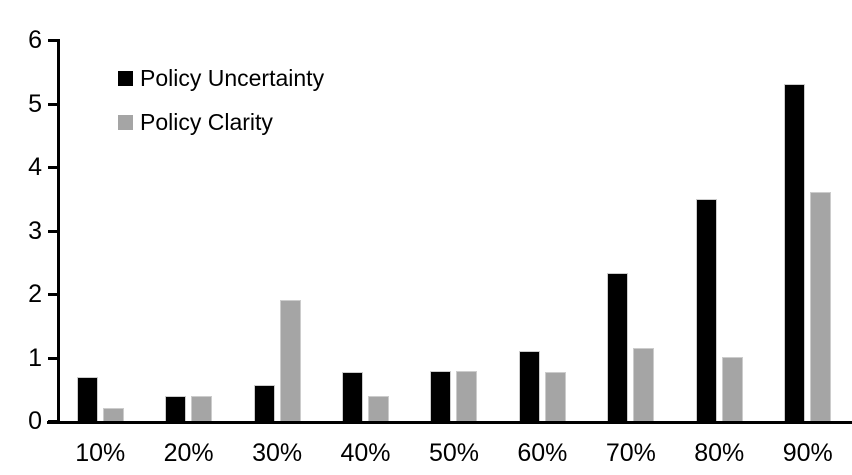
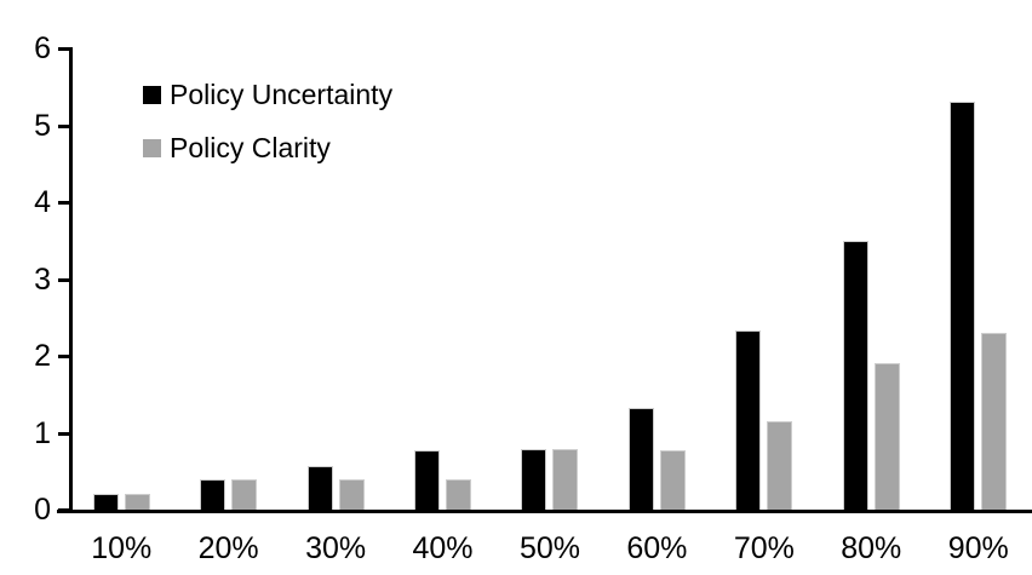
Policy Uncertainty/10%: 0.7 -> 0.2
Policy Clarity/30%: 1.9 -> 0.4
Policy Uncertainty/60%: 1.1 -> 1.3
Policy Clarity/80%: 1.0 -> 1.9
Policy Clarity/90%: 3.6 -> 2.3
